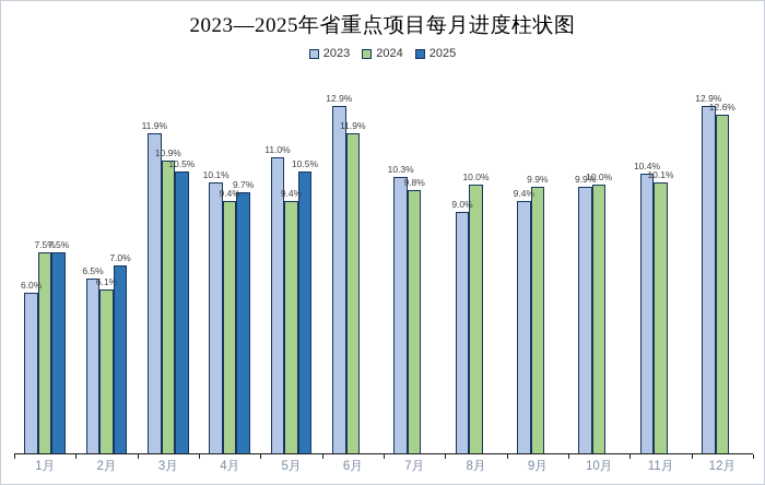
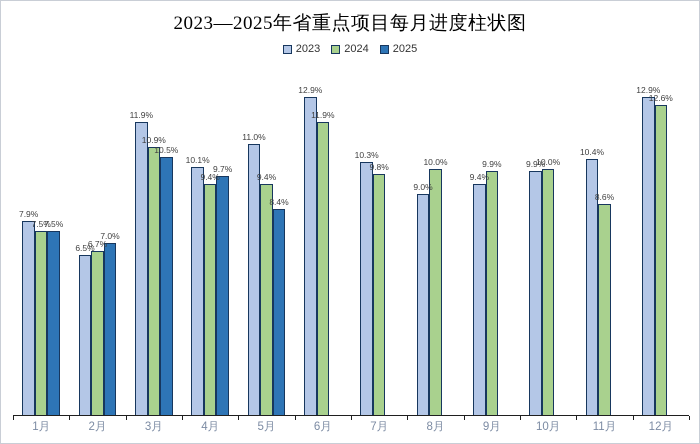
2023/1月: 6.0% -> 7.9%
2024/2月: 6.1% -> 6.7%
2025/5月: 10.5% -> 8.4%
2024/11月: 10.1% -> 8.6%
